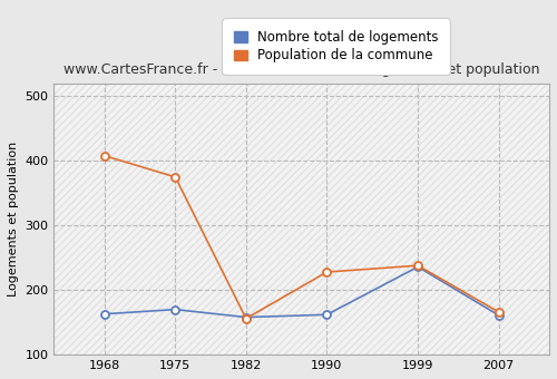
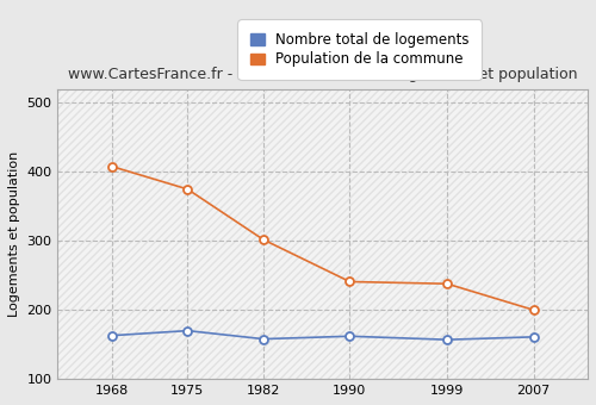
Population de la commune/1982: 156 -> 302
Population de la commune/1990: 228 -> 241
Nombre total de logements/1999: 236 -> 157
Population de la commune/2007: 166 -> 200
